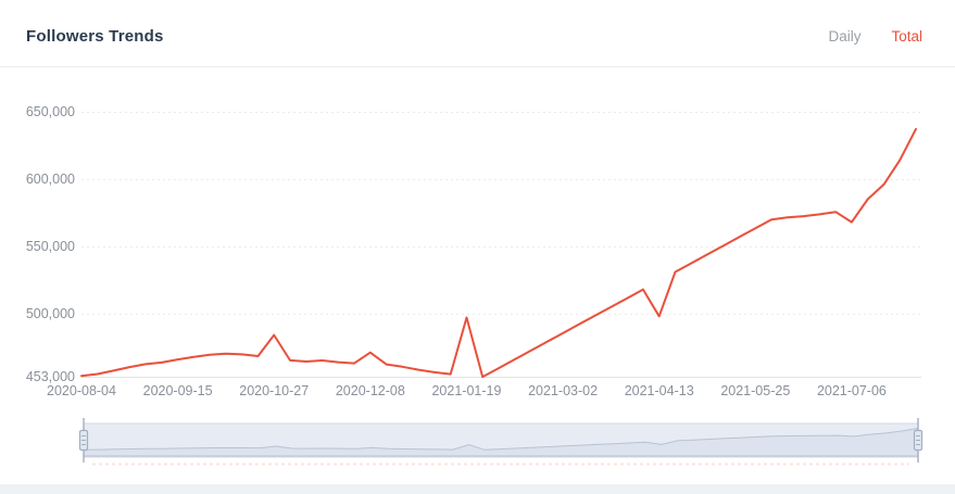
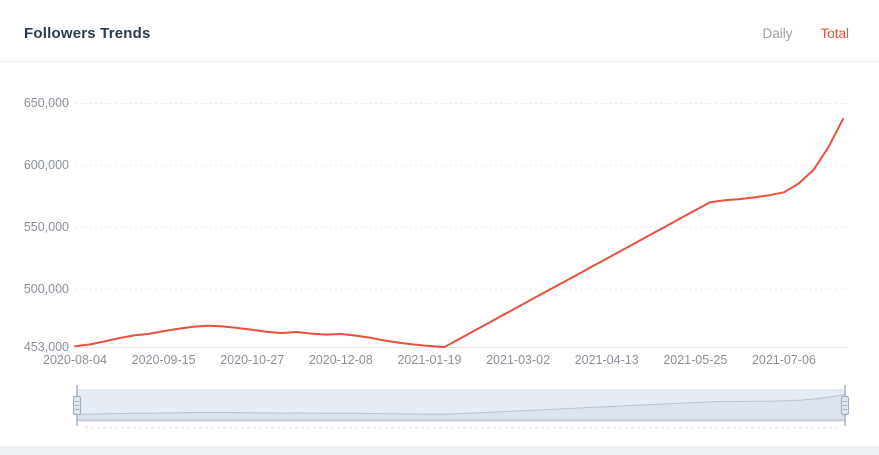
2020-10-27: 484000 -> 467000
2020-12-08: 471000 -> 464000
2021-01-19: 497000 -> 454000
2021-04-13: 498000 -> 524000
2021-07-06: 568000 -> 578000
